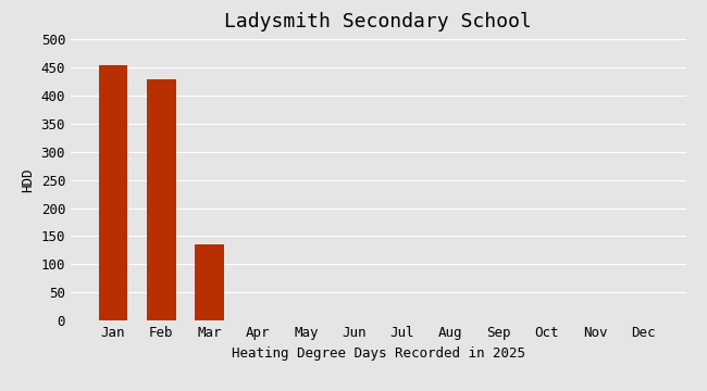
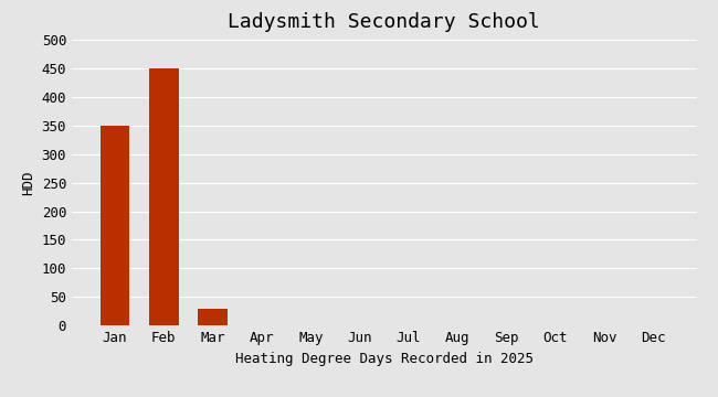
Jan: 453 -> 350
Feb: 429 -> 450
Mar: 136 -> 30
